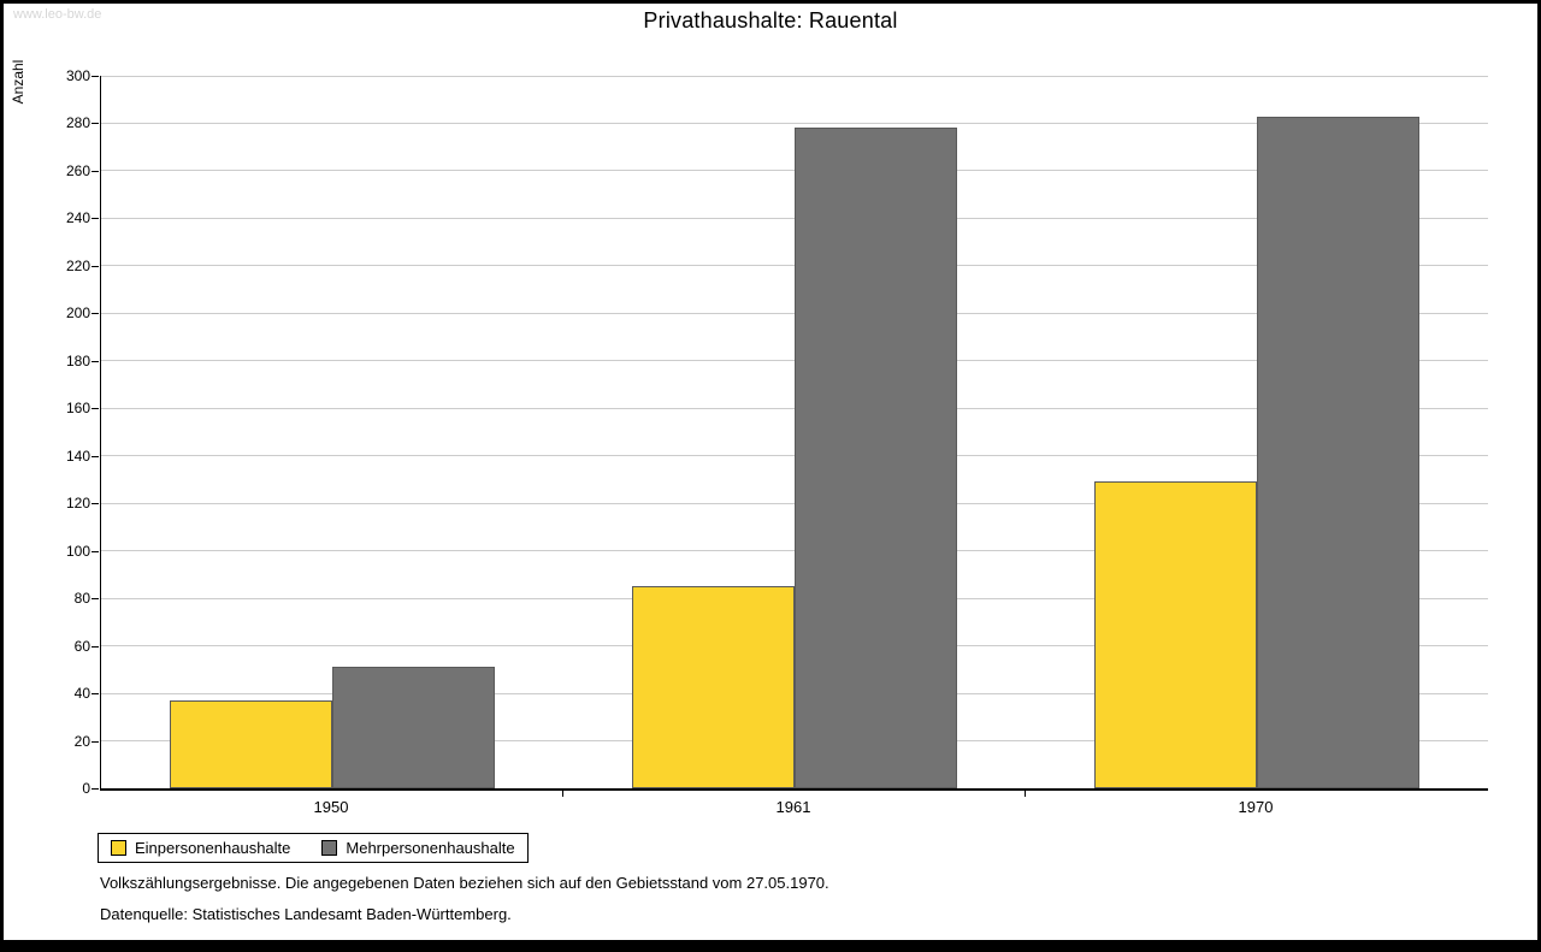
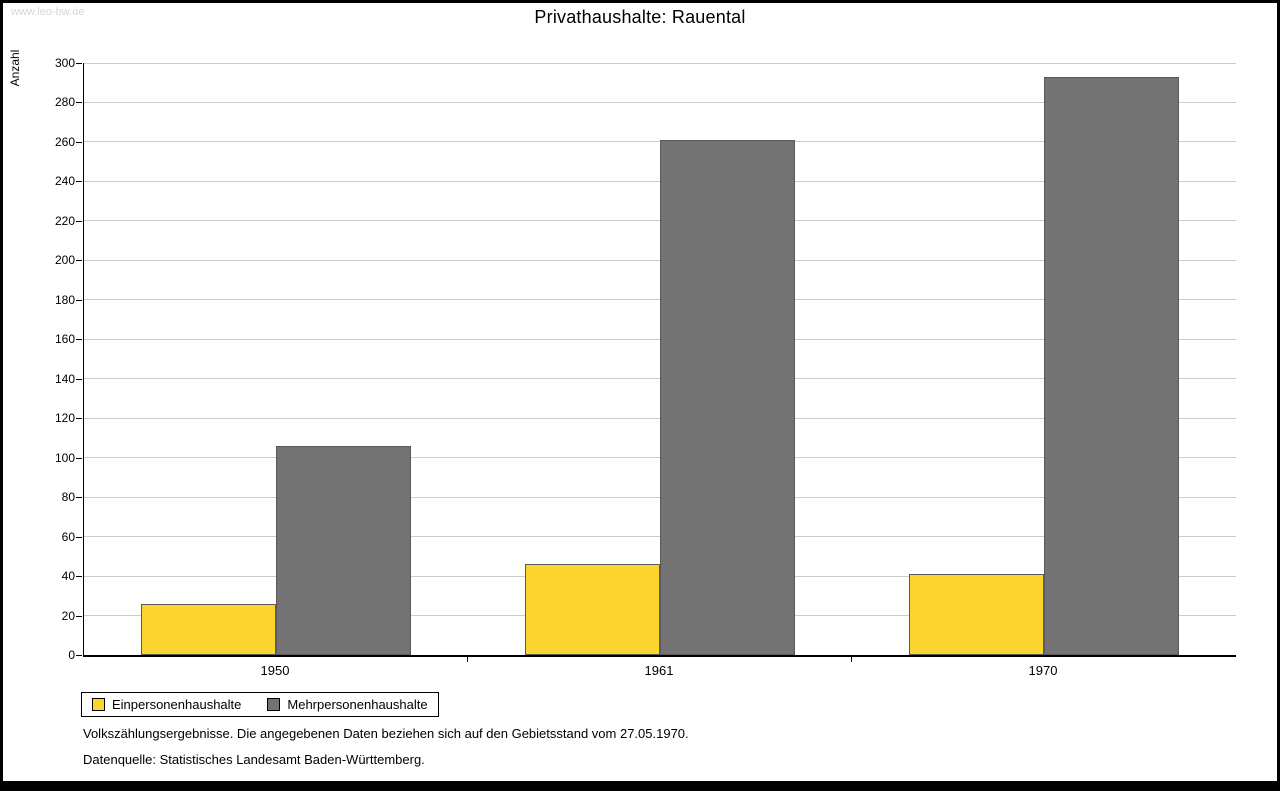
Einpersonenhaushalte/1950: 37 -> 26
Mehrpersonenhaushalte/1950: 51 -> 106
Einpersonenhaushalte/1961: 85 -> 46
Mehrpersonenhaushalte/1961: 278 -> 261
Einpersonenhaushalte/1970: 129 -> 41
Mehrpersonenhaushalte/1970: 283 -> 293
